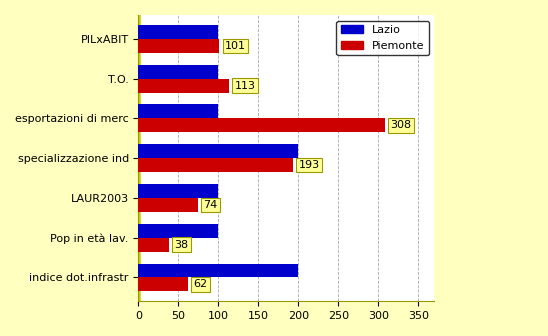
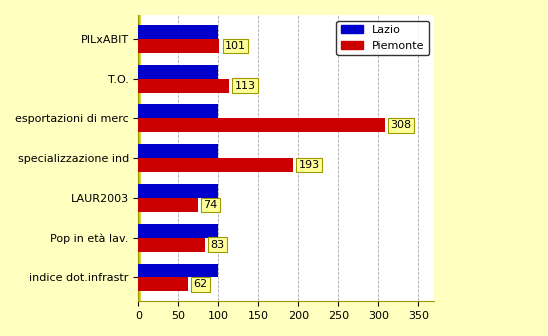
Lazio/specializzazione ind: 200 -> 100
Piemonte/Pop in età lav.: 38 -> 83
Lazio/indice dot.infrastr: 200 -> 100
